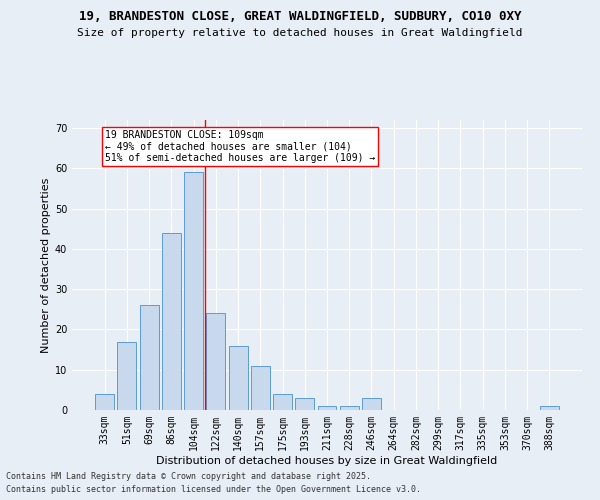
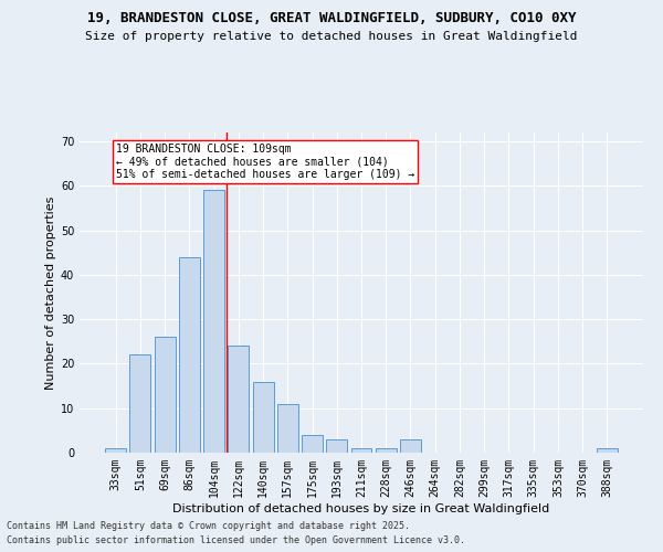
33sqm: 4 -> 1
51sqm: 17 -> 22
